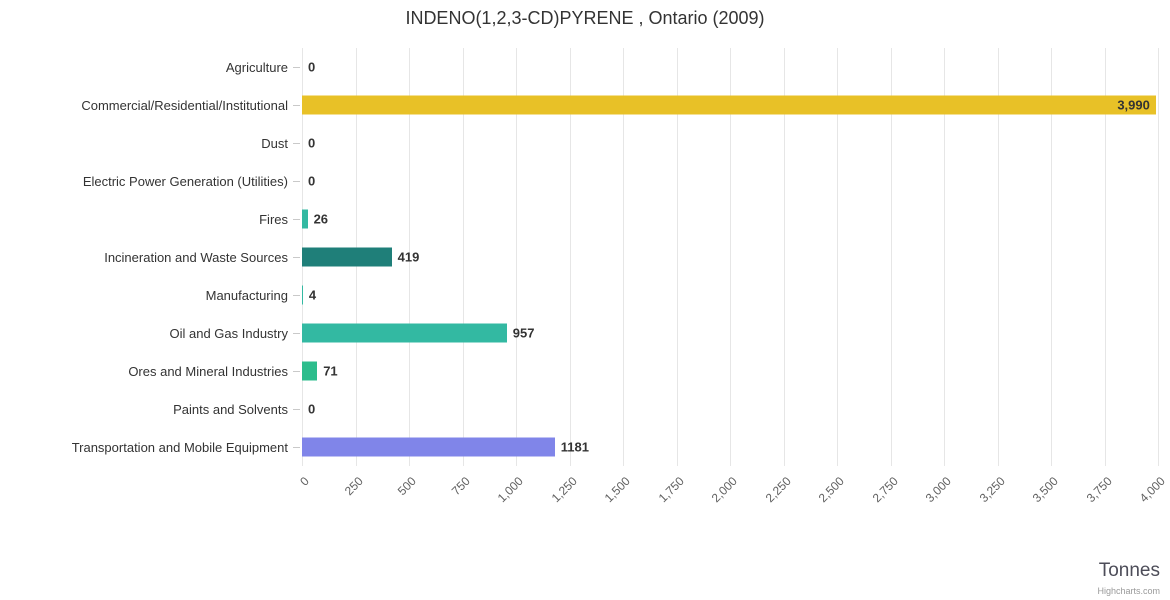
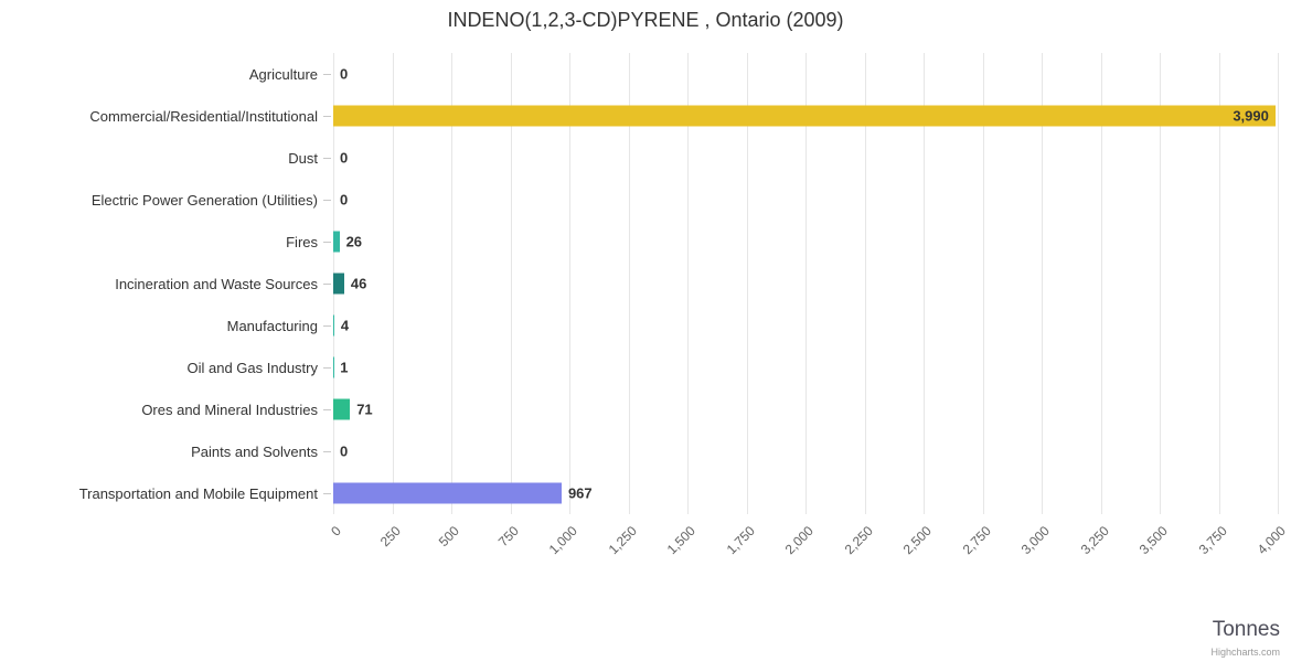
Incineration and Waste Sources: 419 -> 46
Oil and Gas Industry: 957 -> 1
Transportation and Mobile Equipment: 1181 -> 967
